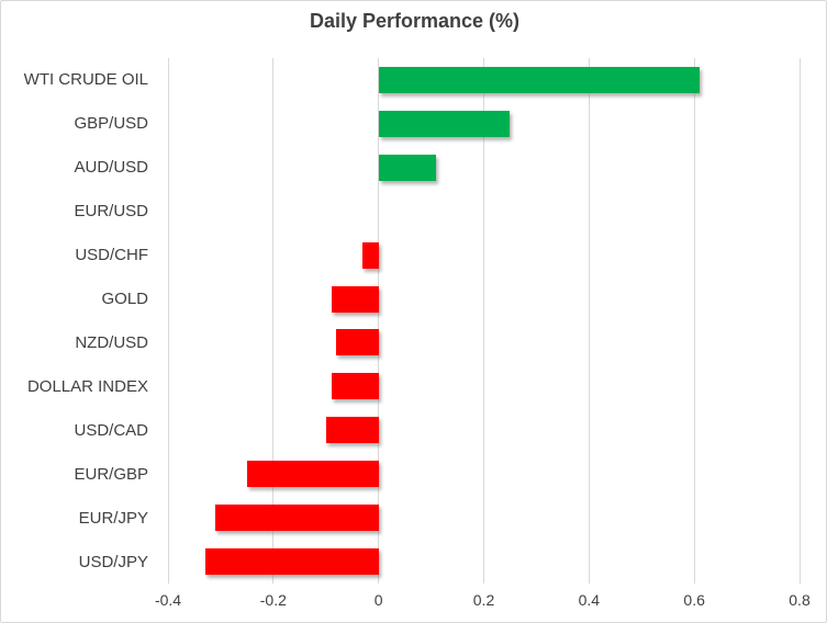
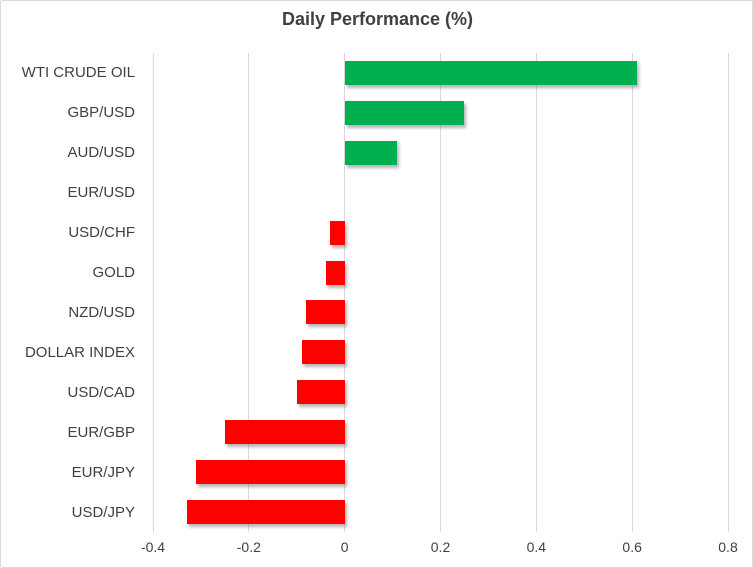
GOLD: -0.09 -> -0.04
